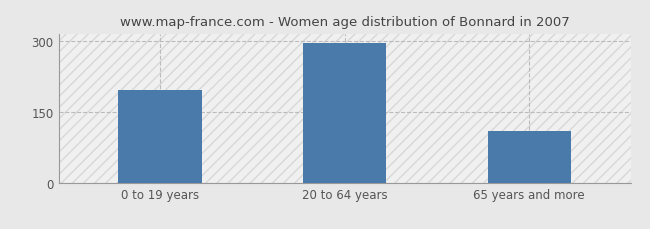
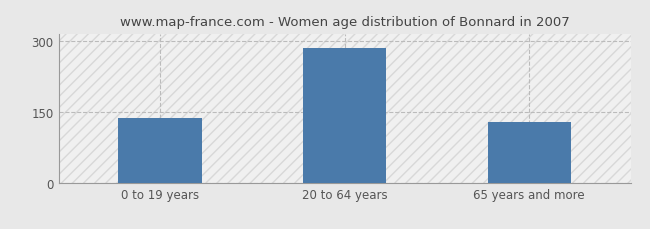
0 to 19 years: 195 -> 136
20 to 64 years: 295 -> 284
65 years and more: 110 -> 128
